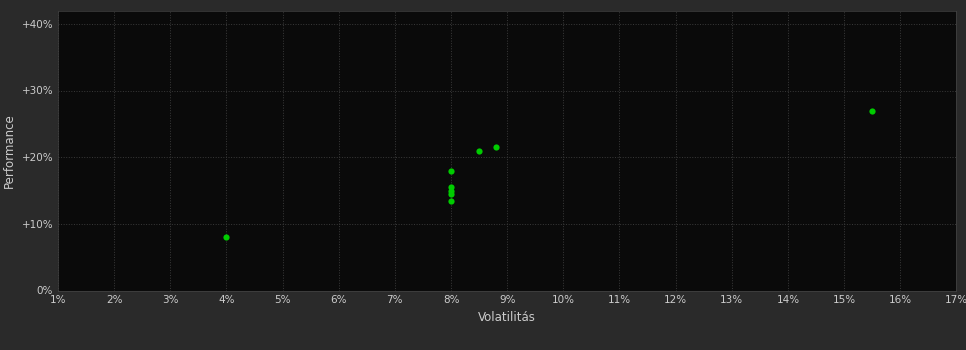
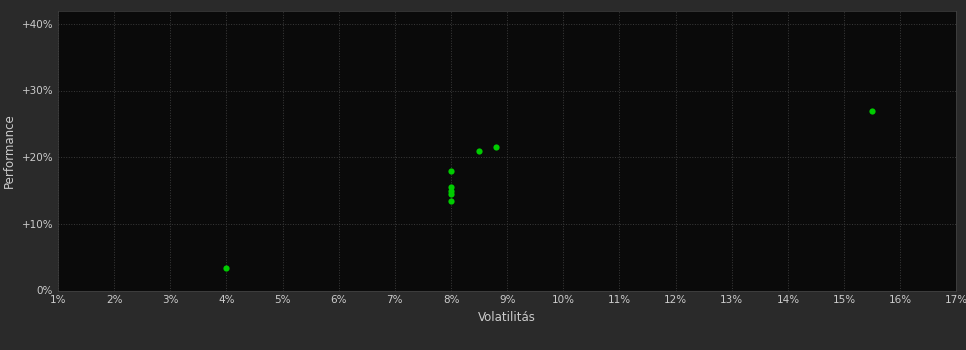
4%: 8.0% -> 3.4%
